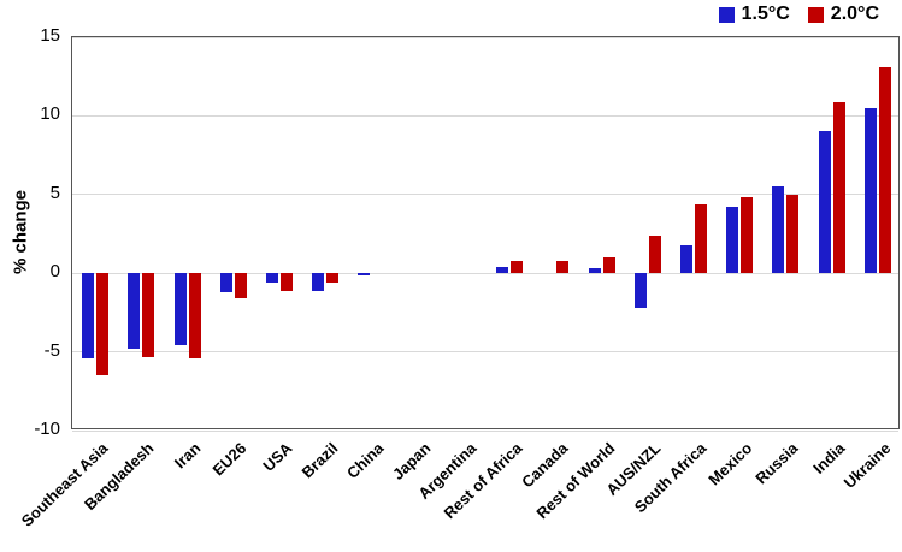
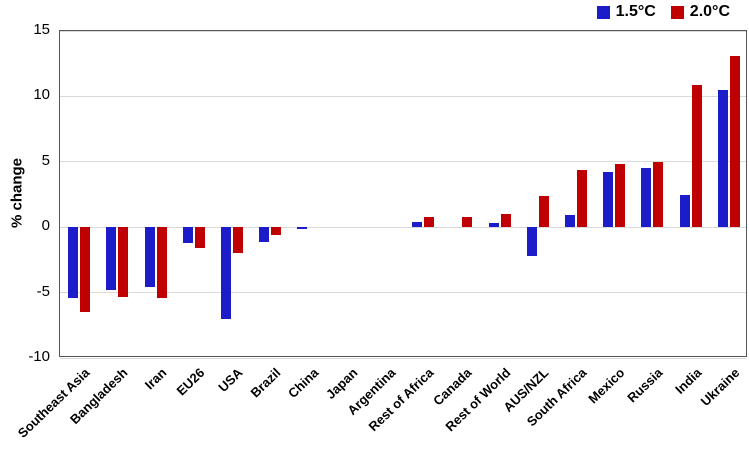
1.5°C/USA: -0.6 -> -7.0
2.0°C/USA: -1.1 -> -2.0
1.5°C/South Africa: 1.8 -> 0.9
1.5°C/Russia: 5.5 -> 4.5
1.5°C/India: 9.0 -> 2.5
